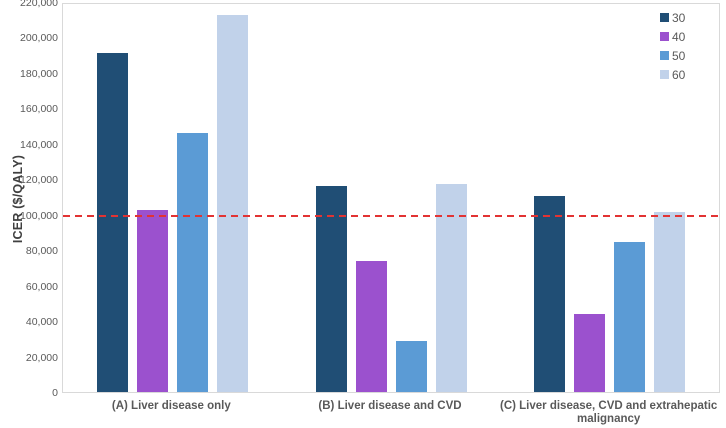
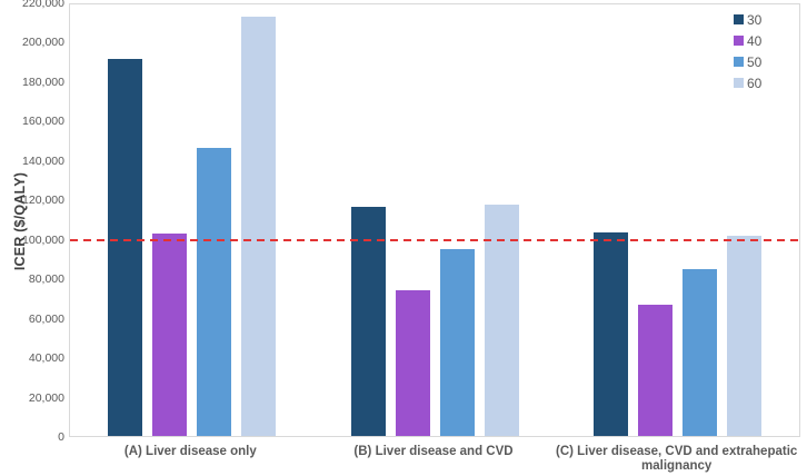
50/(B) Liver disease and CVD: 29000 -> 95000
30/(C) Liver disease, CVD and extrahepatic malignancy: 111000 -> 104000
40/(C) Liver disease, CVD and extrahepatic malignancy: 44000 -> 67000
